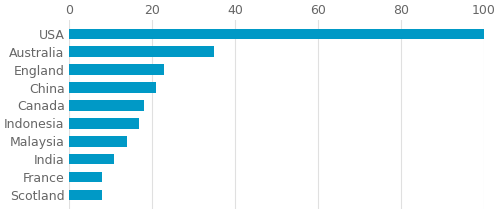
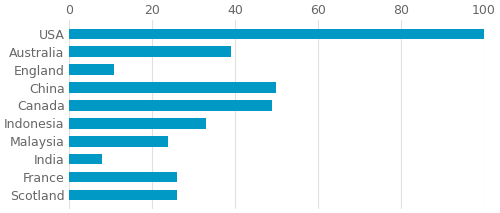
Australia: 35 -> 39
England: 23 -> 11
China: 21 -> 50
Canada: 18 -> 49
Indonesia: 17 -> 33
Malaysia: 14 -> 24
India: 11 -> 8
France: 8 -> 26
Scotland: 8 -> 26
